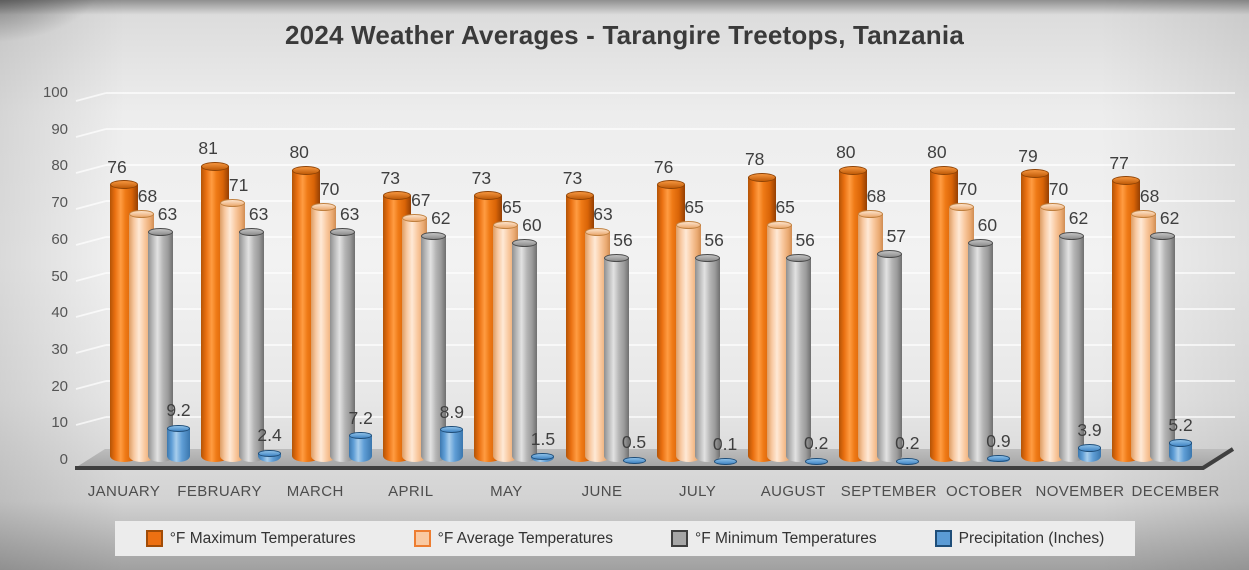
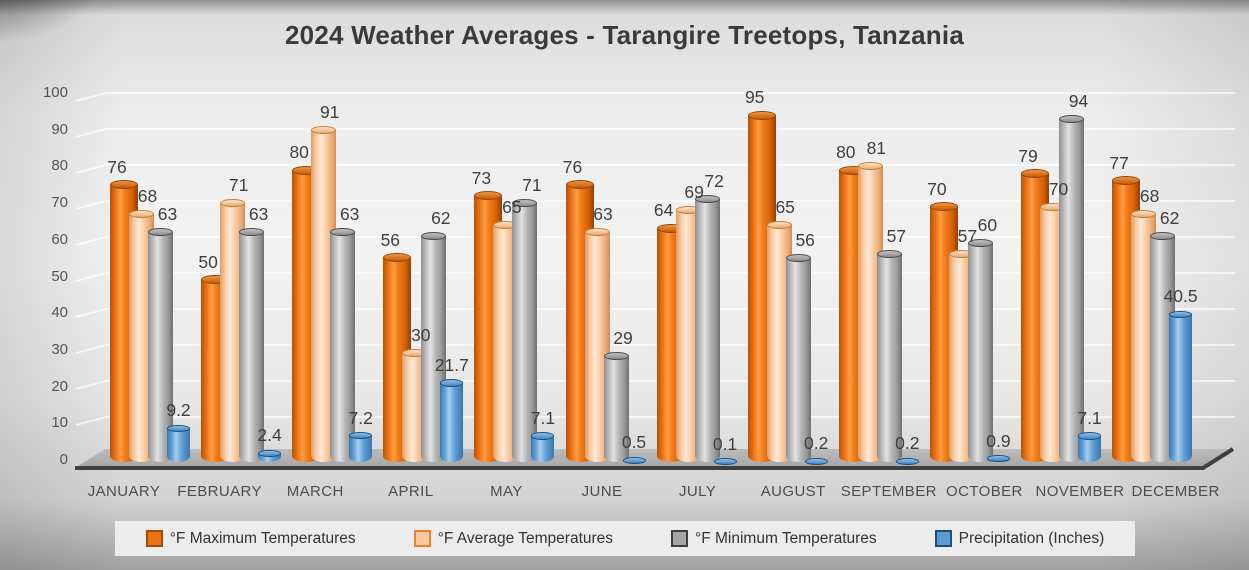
°F Maximum Temperatures/FEBRUARY: 81 -> 50
°F Average Temperatures/MARCH: 70 -> 91
°F Maximum Temperatures/APRIL: 73 -> 56
°F Average Temperatures/APRIL: 67 -> 30
Precipitation (Inches)/APRIL: 8.9 -> 21.7
°F Minimum Temperatures/MAY: 60 -> 71
Precipitation (Inches)/MAY: 1.5 -> 7.1
°F Maximum Temperatures/JUNE: 73 -> 76
°F Minimum Temperatures/JUNE: 56 -> 29
°F Maximum Temperatures/JULY: 76 -> 64
°F Average Temperatures/JULY: 65 -> 69
°F Minimum Temperatures/JULY: 56 -> 72
°F Maximum Temperatures/AUGUST: 78 -> 95
°F Average Temperatures/SEPTEMBER: 68 -> 81
°F Maximum Temperatures/OCTOBER: 80 -> 70
°F Average Temperatures/OCTOBER: 70 -> 57
°F Minimum Temperatures/NOVEMBER: 62 -> 94
Precipitation (Inches)/NOVEMBER: 3.9 -> 7.1
Precipitation (Inches)/DECEMBER: 5.2 -> 40.5
